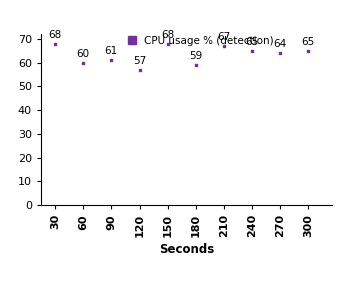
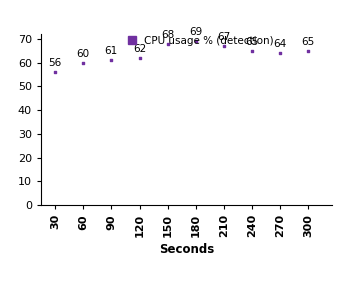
30: 68 -> 56
120: 57 -> 62
180: 59 -> 69
